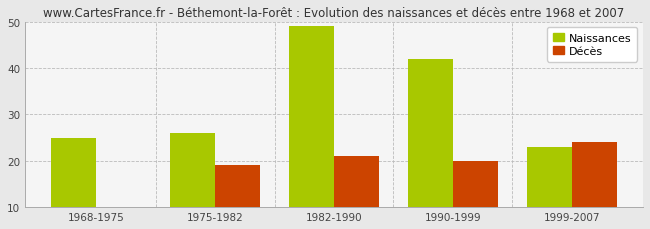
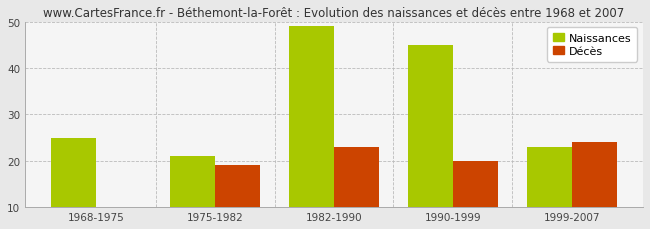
Naissances/1975-1982: 26 -> 21
Décès/1982-1990: 21 -> 23
Naissances/1990-1999: 42 -> 45
